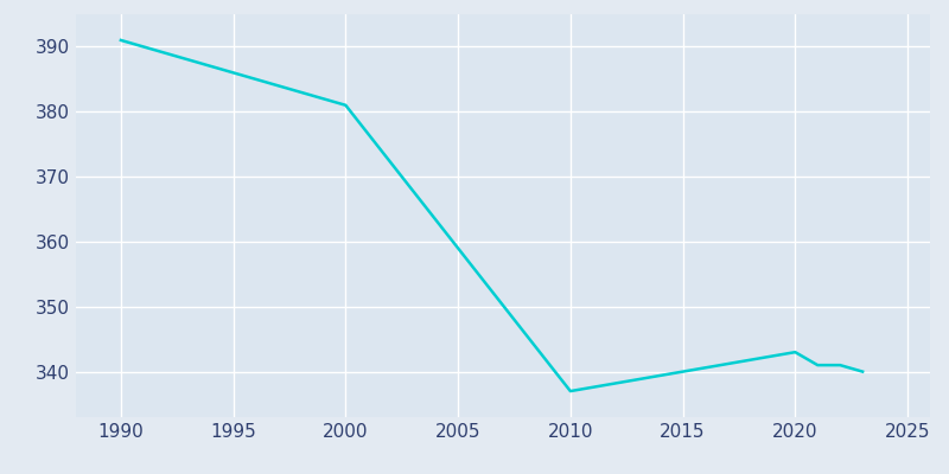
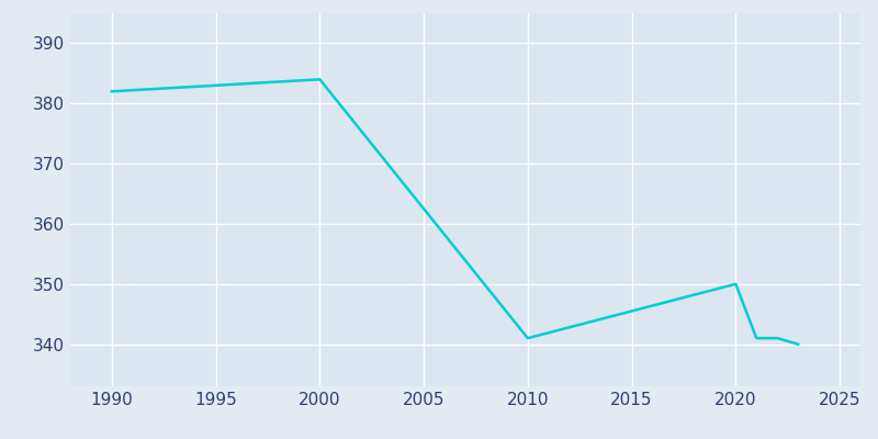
1990: 391 -> 382
2000: 381 -> 384
2010: 337 -> 341
2020: 343 -> 350
